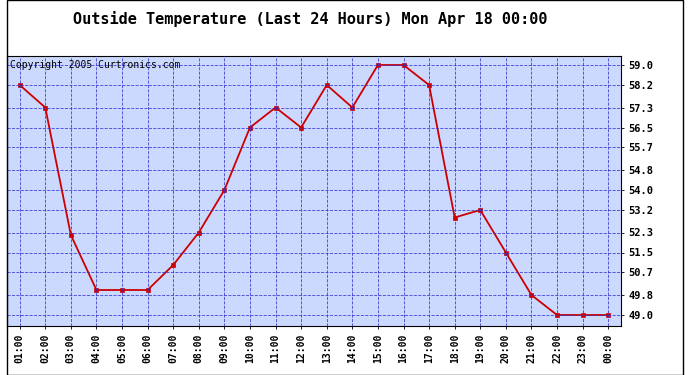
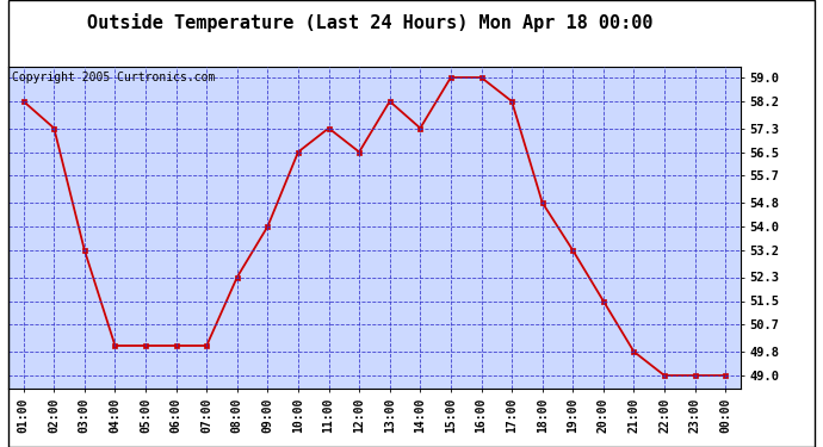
03:00: 52.2 -> 53.2
07:00: 51.0 -> 50.0
18:00: 52.9 -> 54.8
